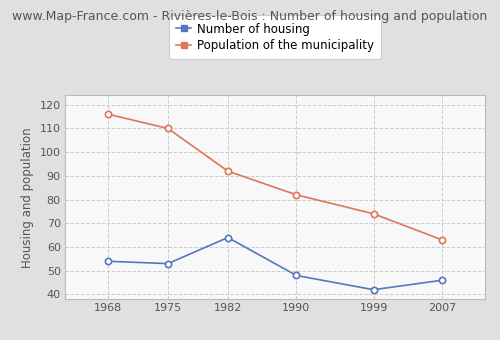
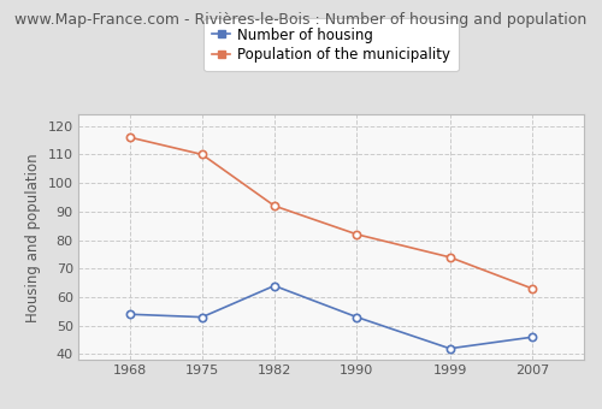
Number of housing/1990: 48 -> 53
